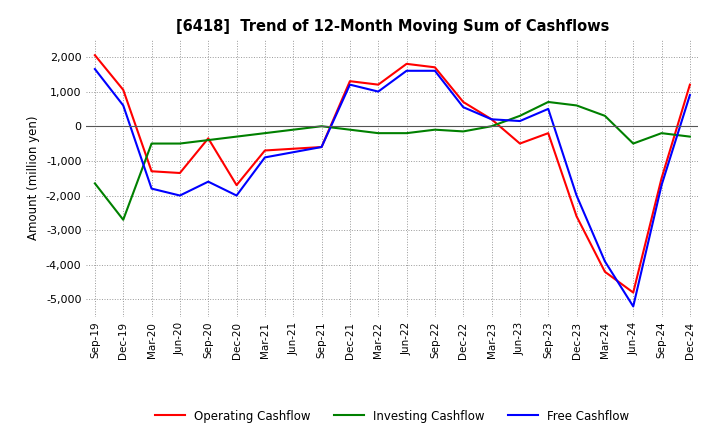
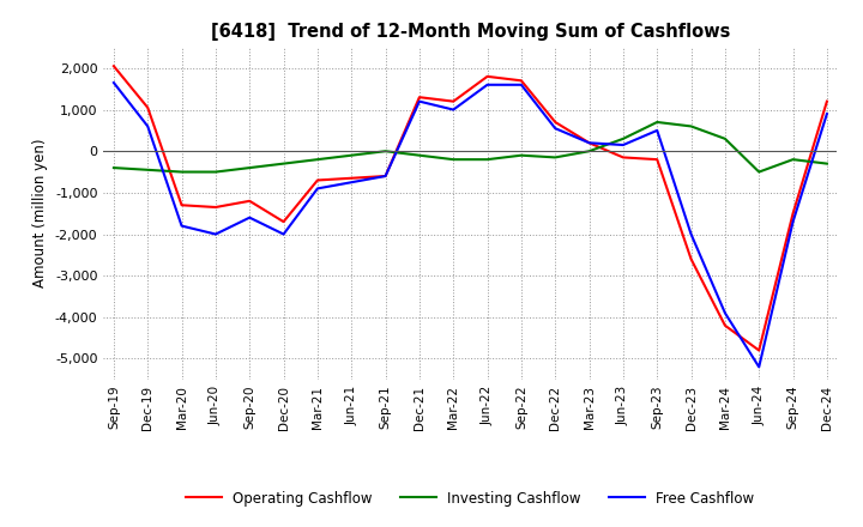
Investing Cashflow/Sep-19: -1,650 -> -400
Investing Cashflow/Dec-19: -2,700 -> -450
Operating Cashflow/Sep-20: -350 -> -1,200
Operating Cashflow/Jun-23: -500 -> -150
